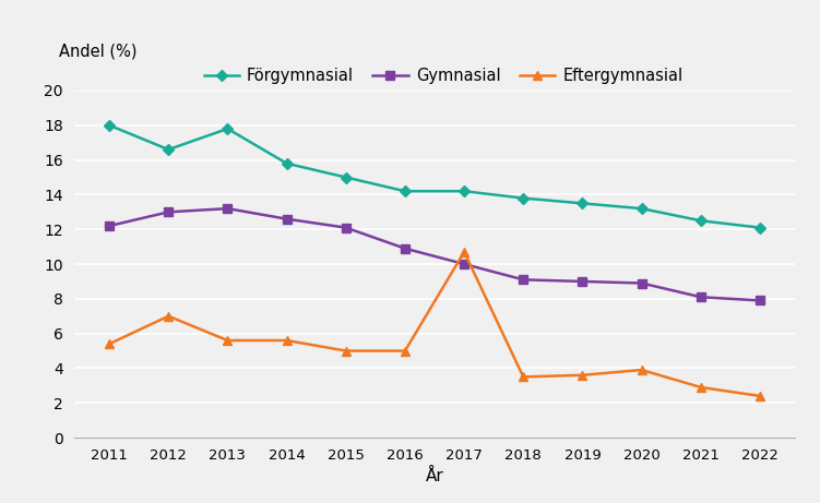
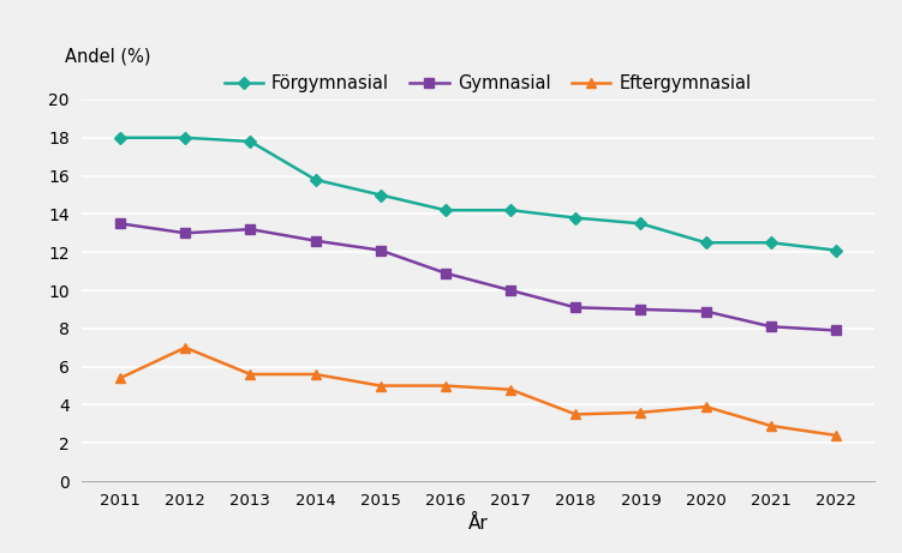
Gymnasial/2011: 12.2 -> 13.5
Förgymnasial/2012: 16.6 -> 18.0
Eftergymnasial/2017: 10.7 -> 4.8
Förgymnasial/2020: 13.2 -> 12.5
